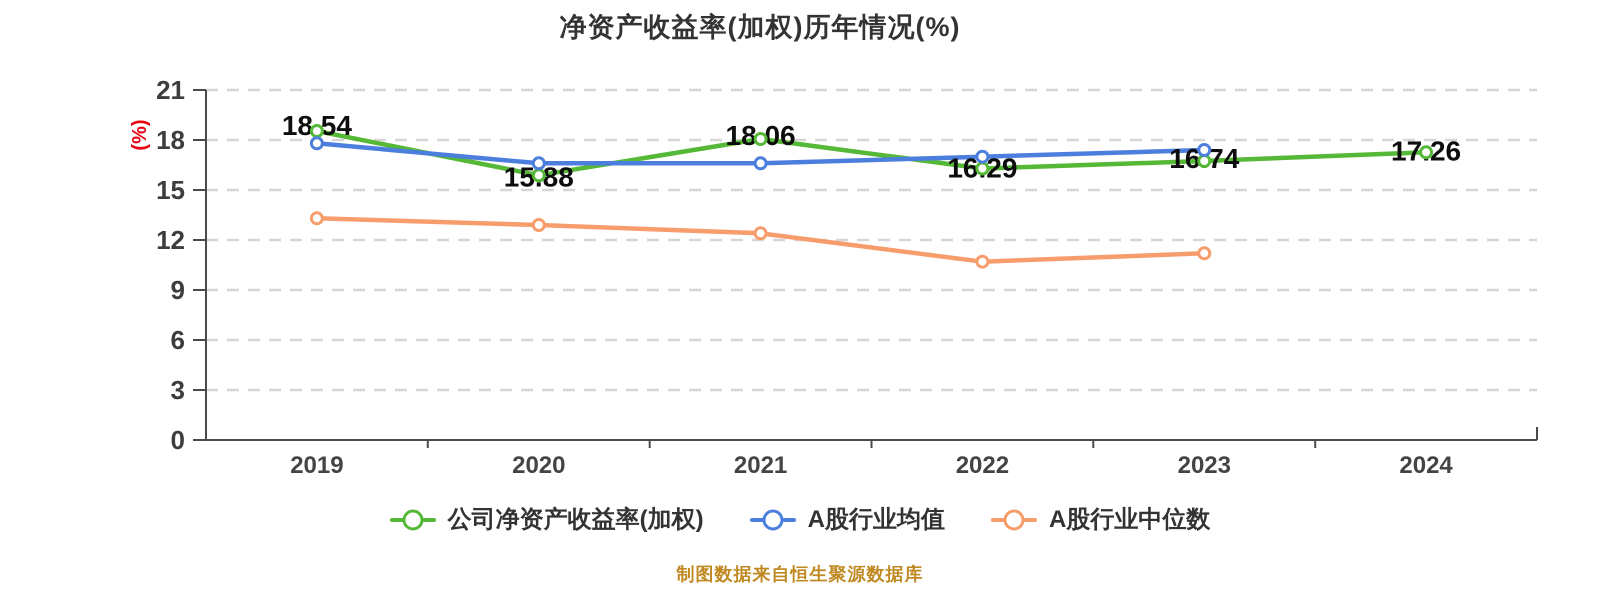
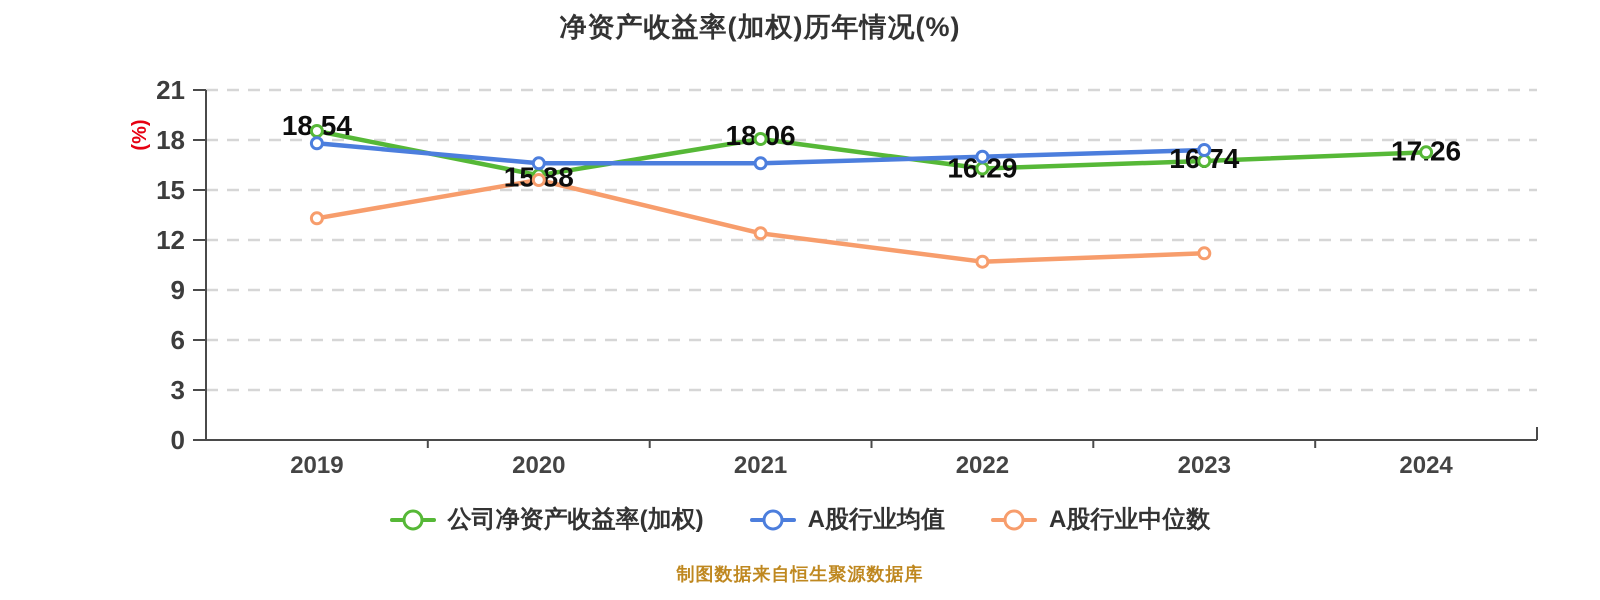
A股行业中位数/2020: 12.9 -> 15.6
